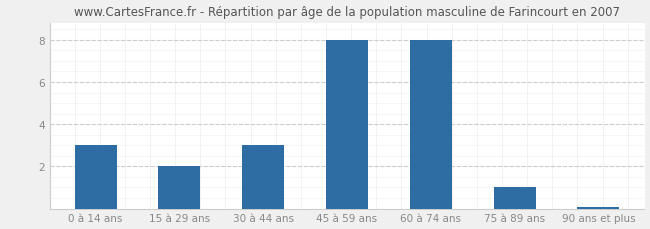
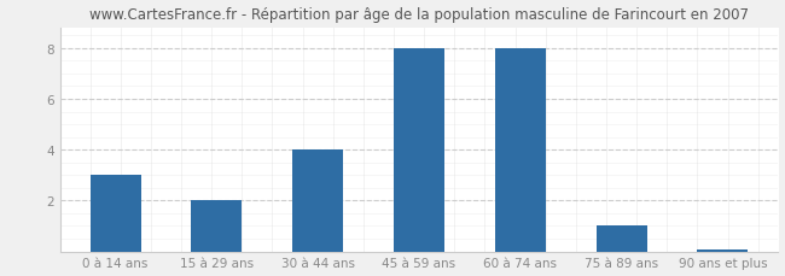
30 à 44 ans: 3.00 -> 4.00
